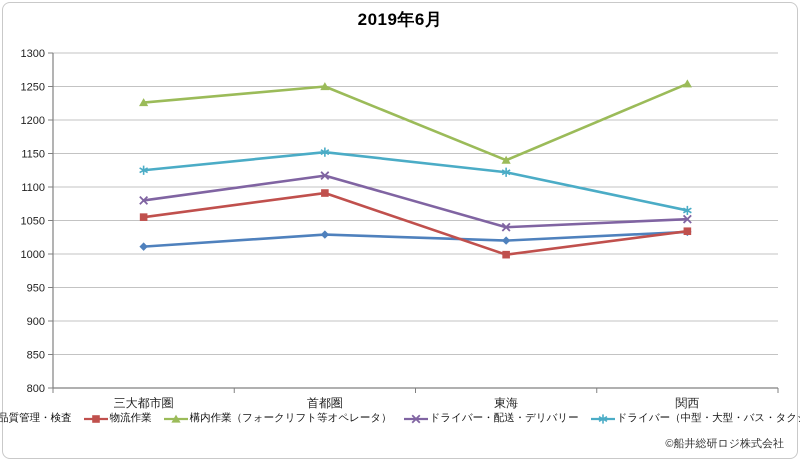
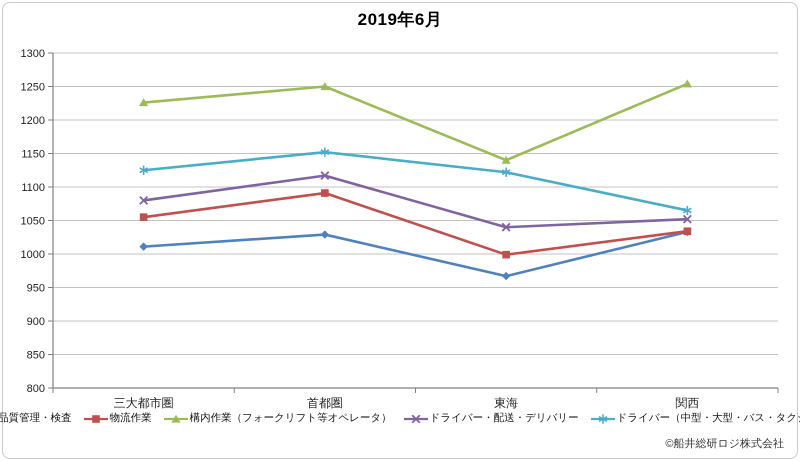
品質管理・検査/東海: 1020 -> 970
